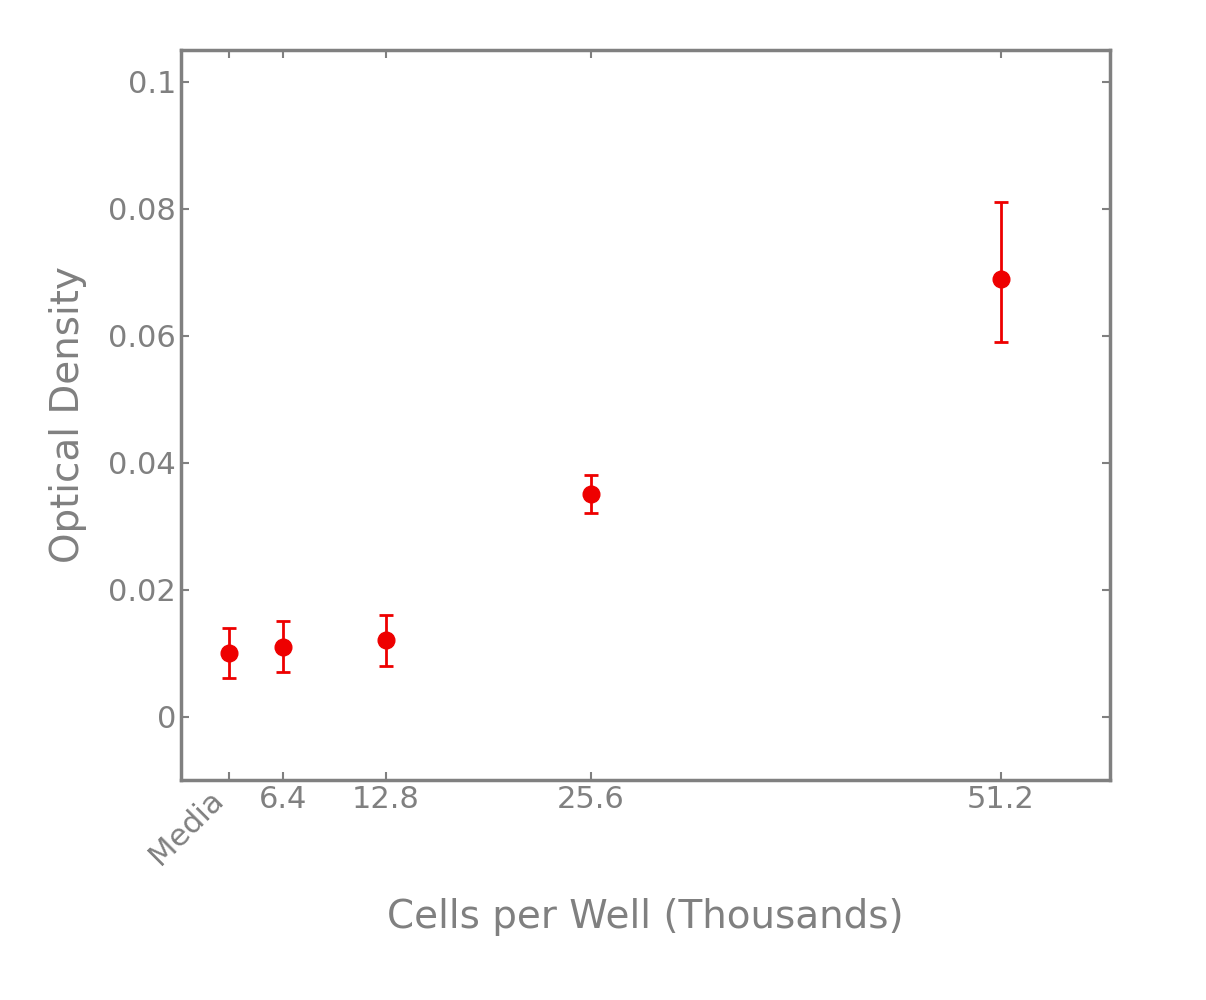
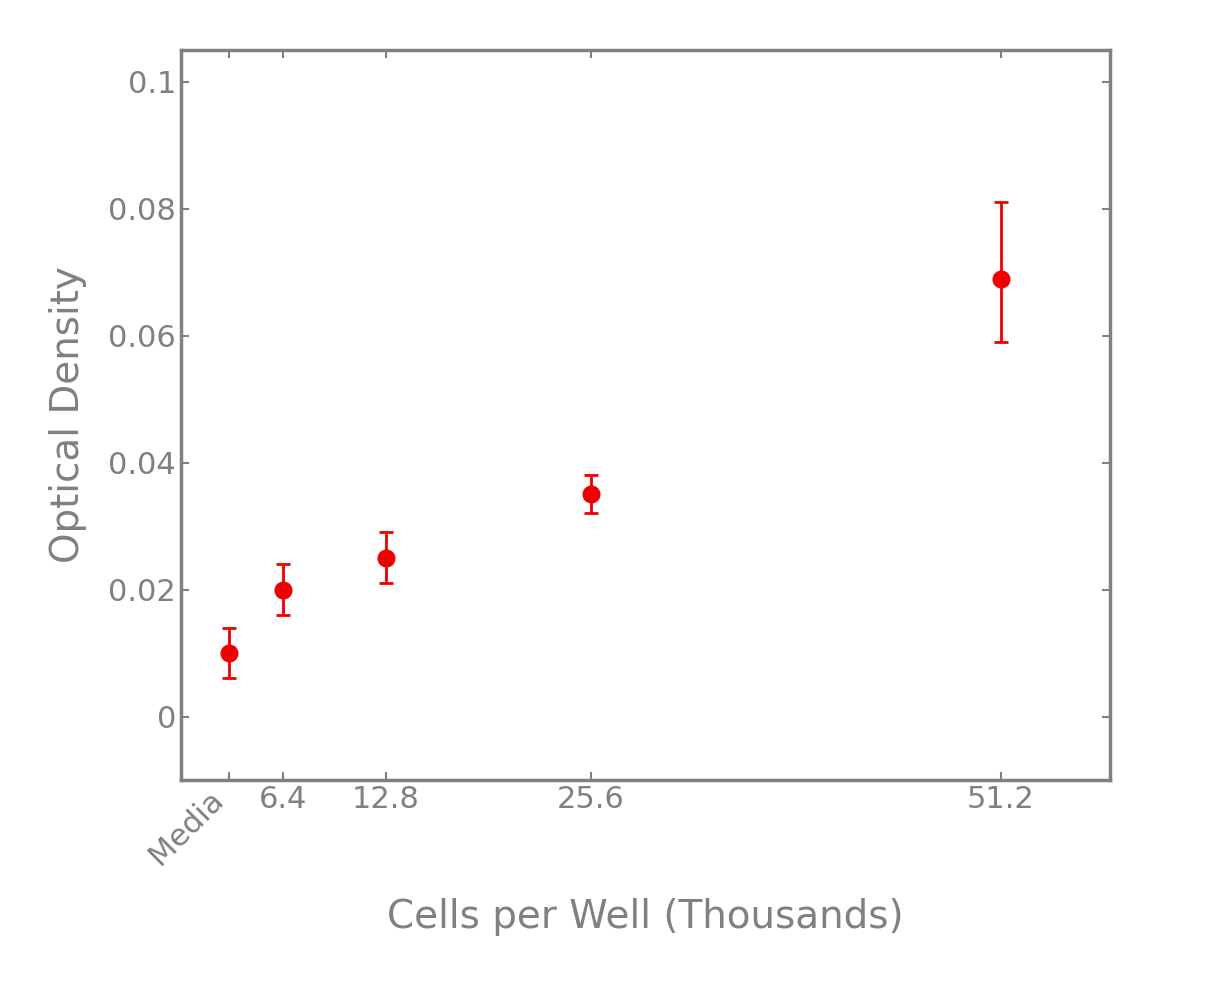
6.4: 0.011 -> 0.020
12.8: 0.012 -> 0.025
